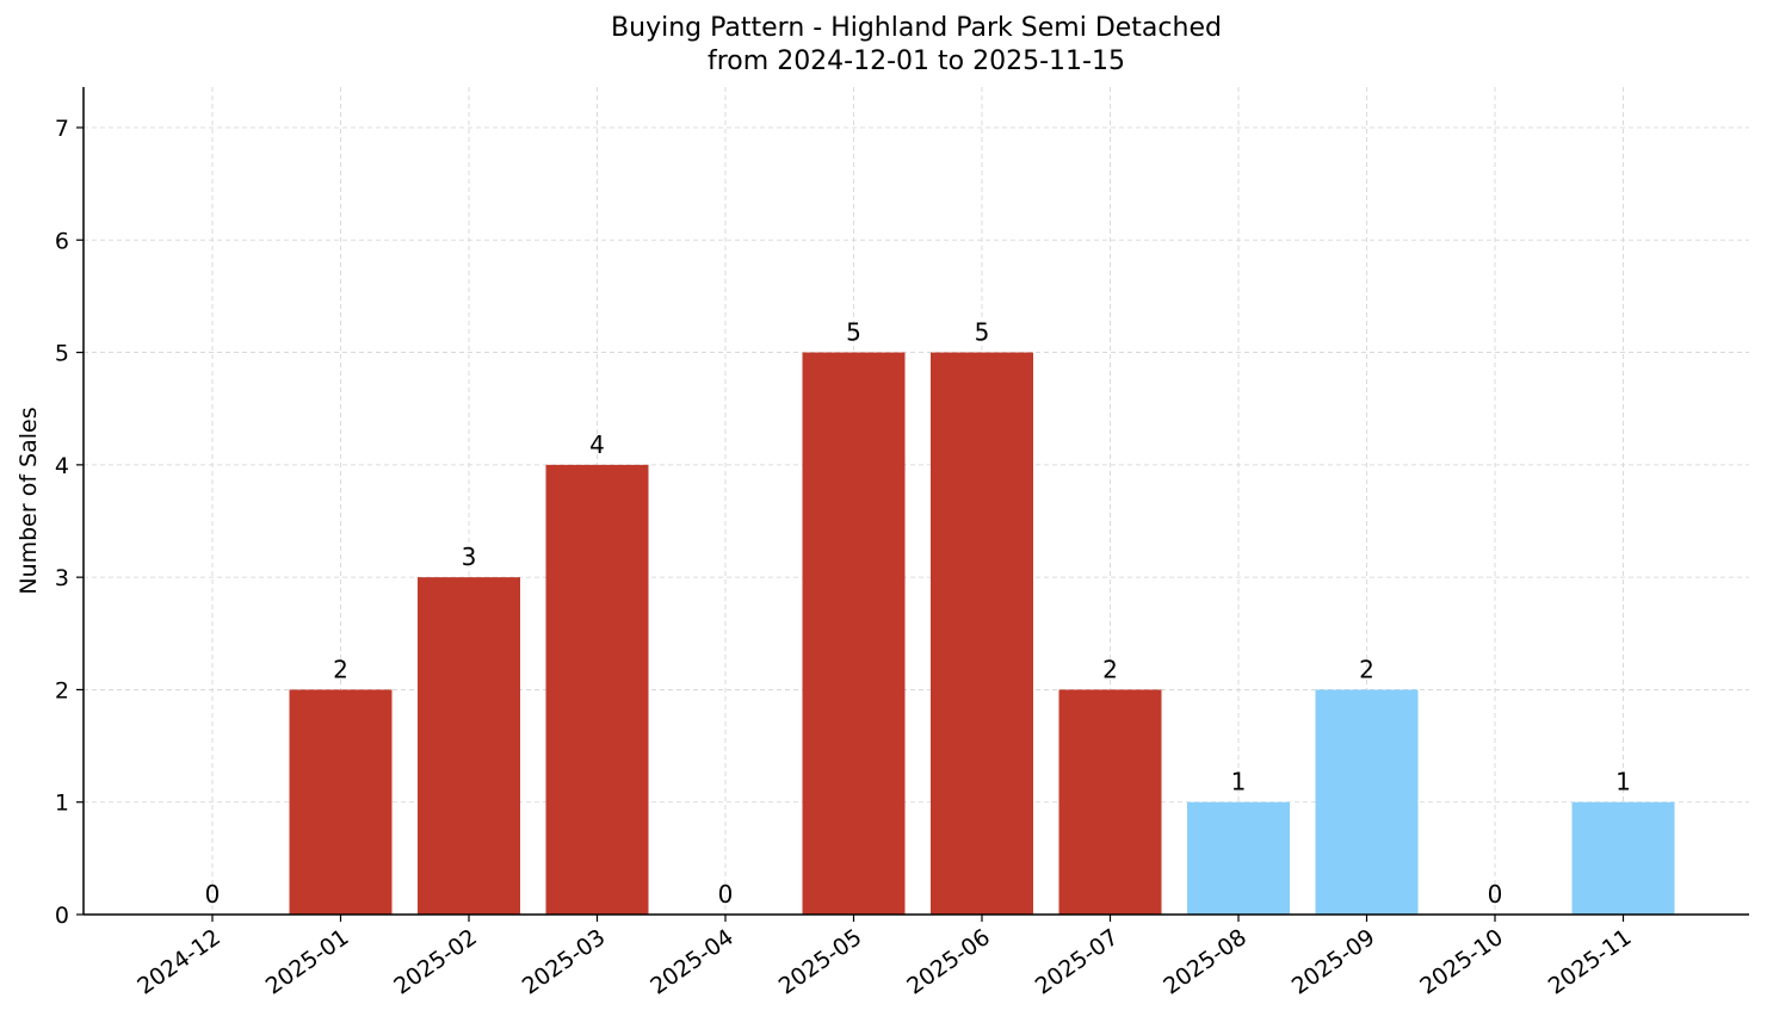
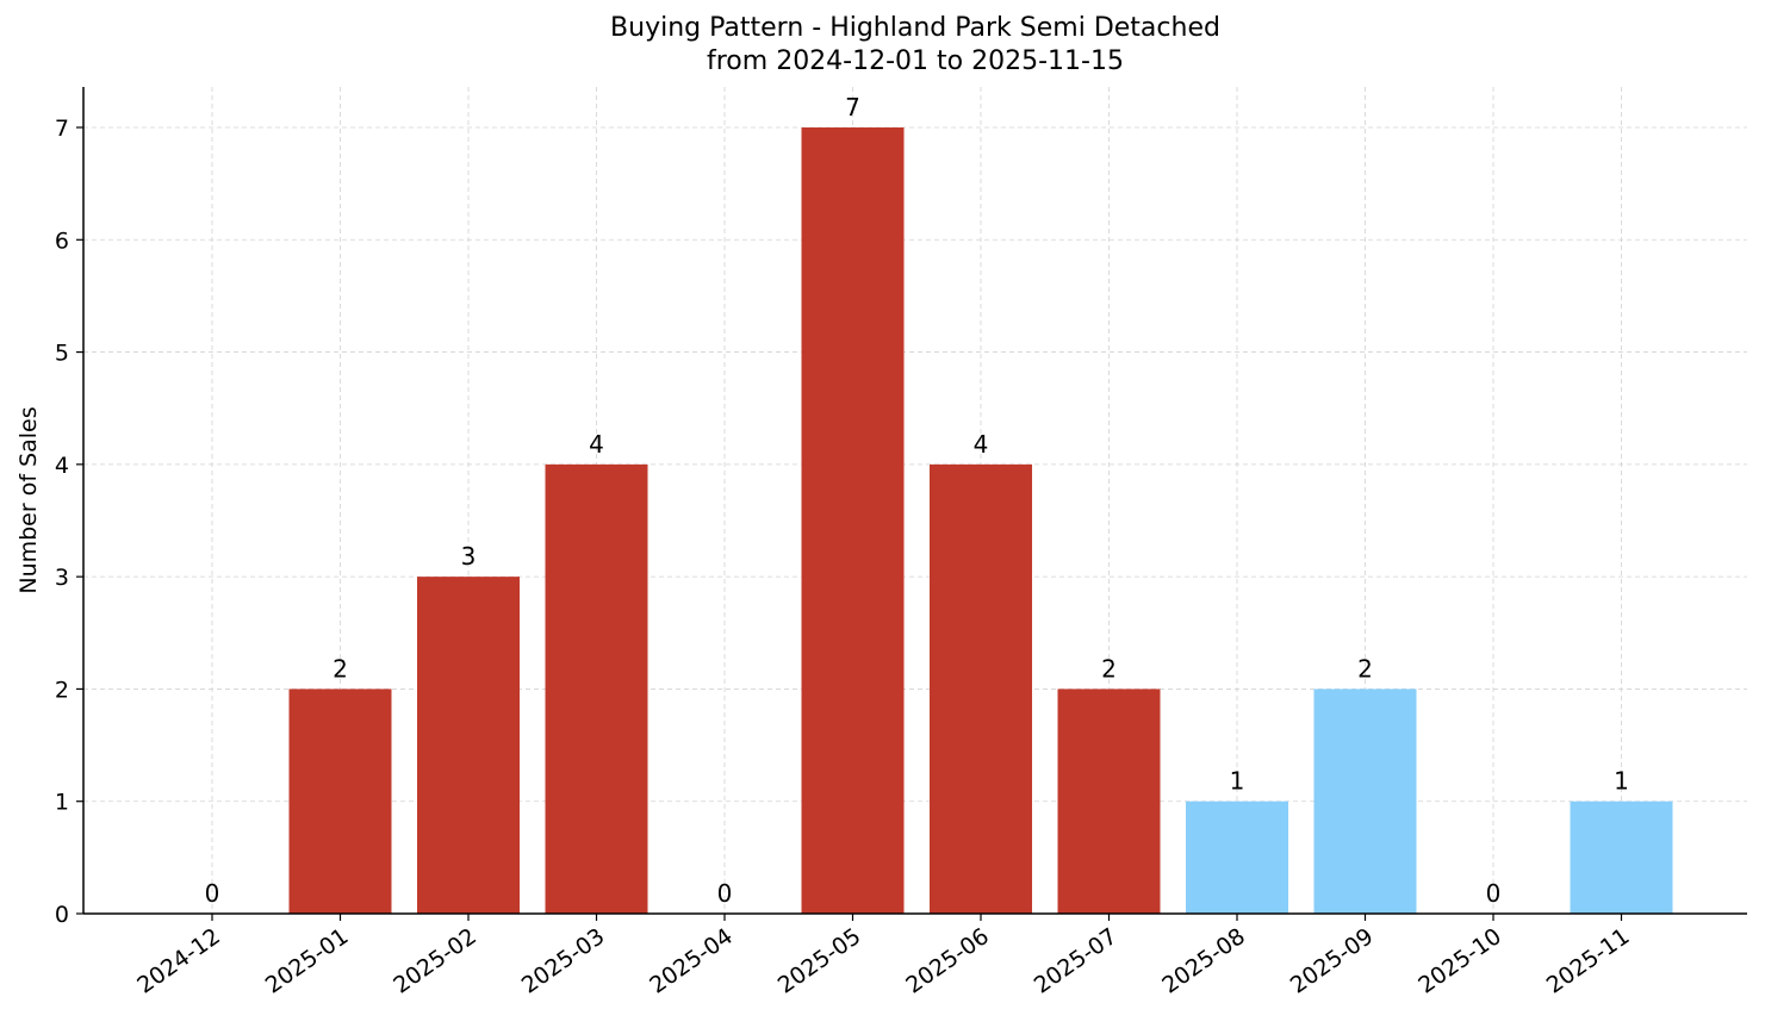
2025-05: 5 -> 7
2025-06: 5 -> 4
